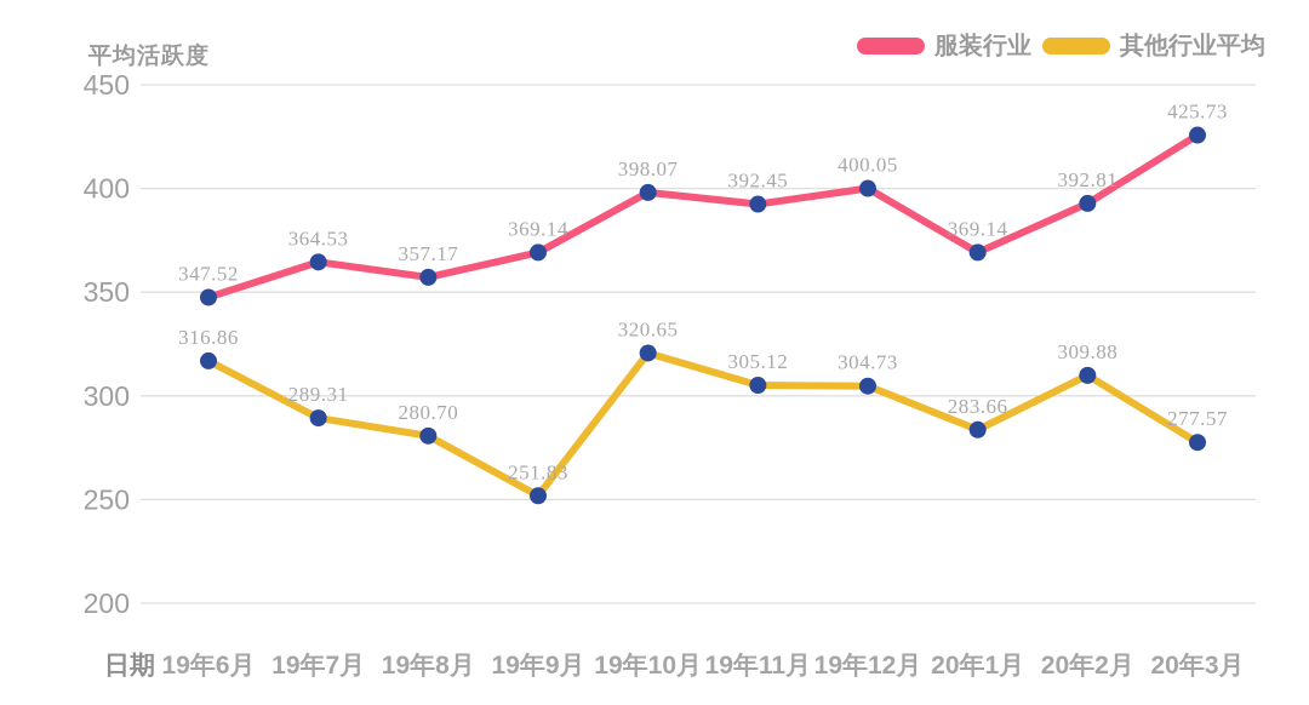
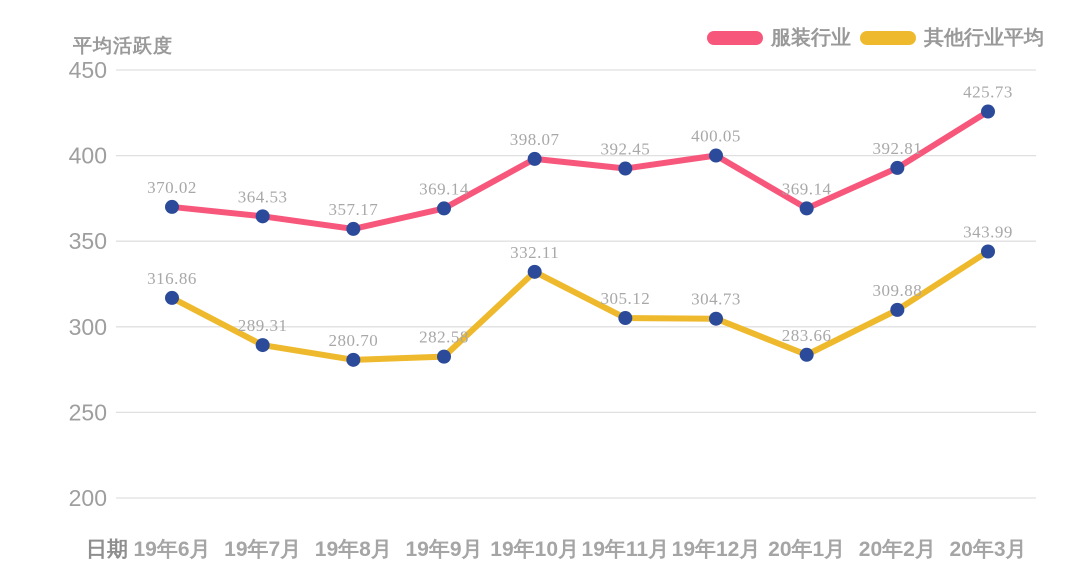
服装行业/19年6月: 347.52 -> 370.02
其他行业平均/19年9月: 251.83 -> 282.58
其他行业平均/19年10月: 320.65 -> 332.11
其他行业平均/20年3月: 277.57 -> 343.99
